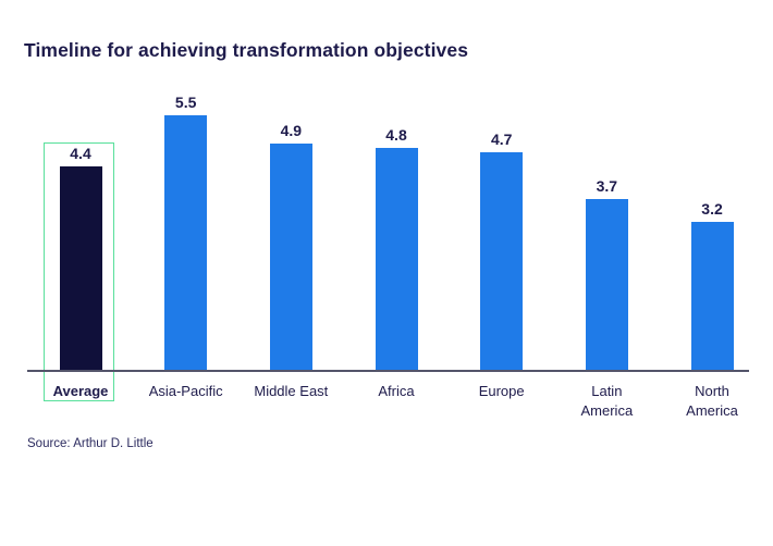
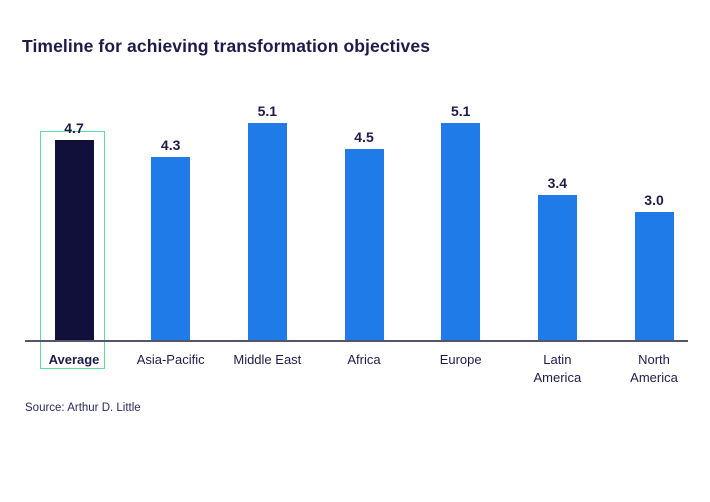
Average: 4.4 -> 4.7
Asia-Pacific: 5.5 -> 4.3
Middle East: 4.9 -> 5.1
Africa: 4.8 -> 4.5
Europe: 4.7 -> 5.1
Latin America: 3.7 -> 3.4
North America: 3.2 -> 3.0
